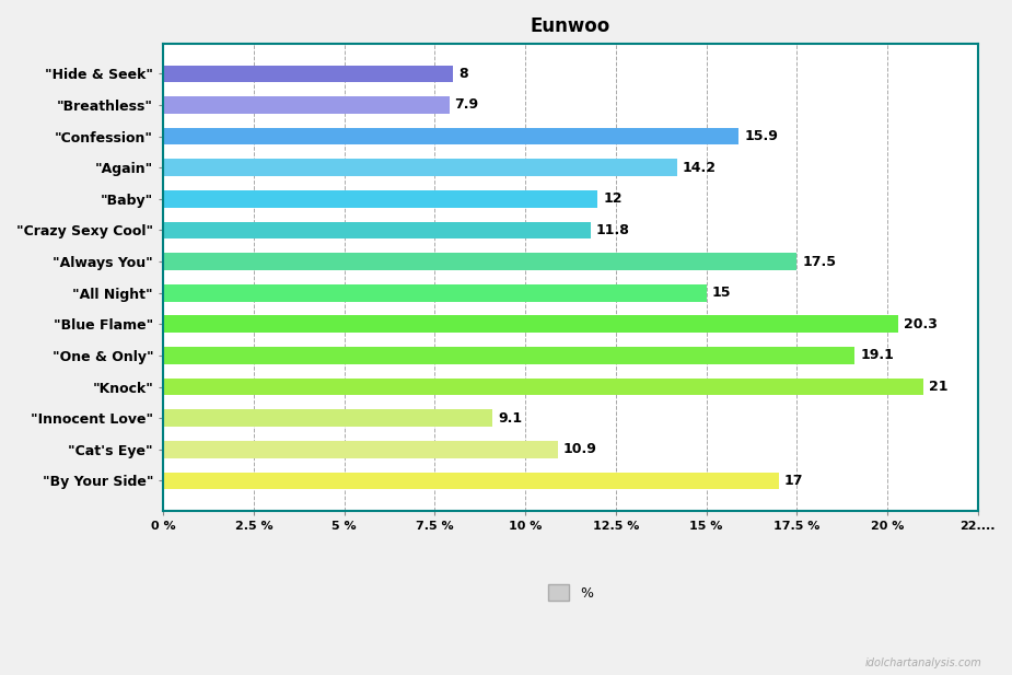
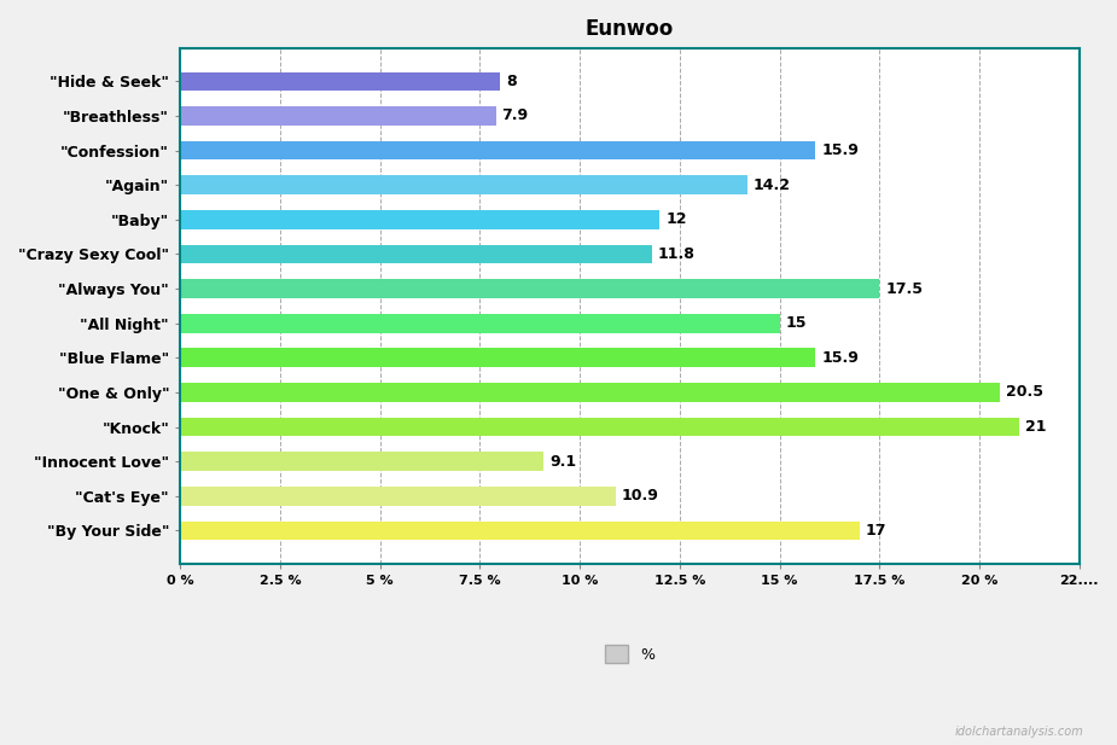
"Blue Flame": 20.3 -> 15.9
"One & Only": 19.1 -> 20.5
